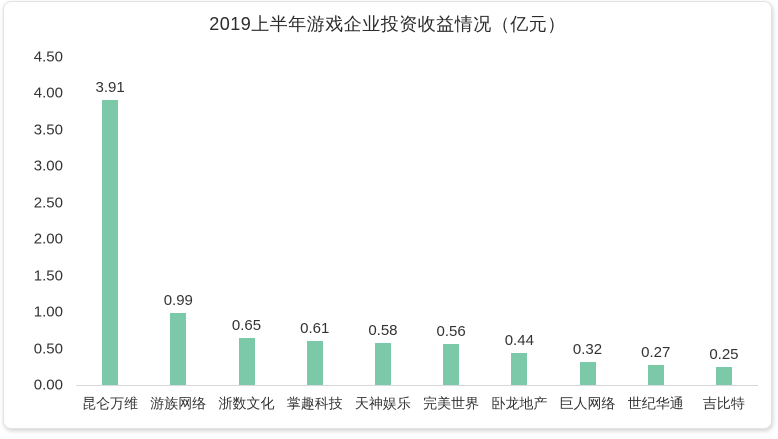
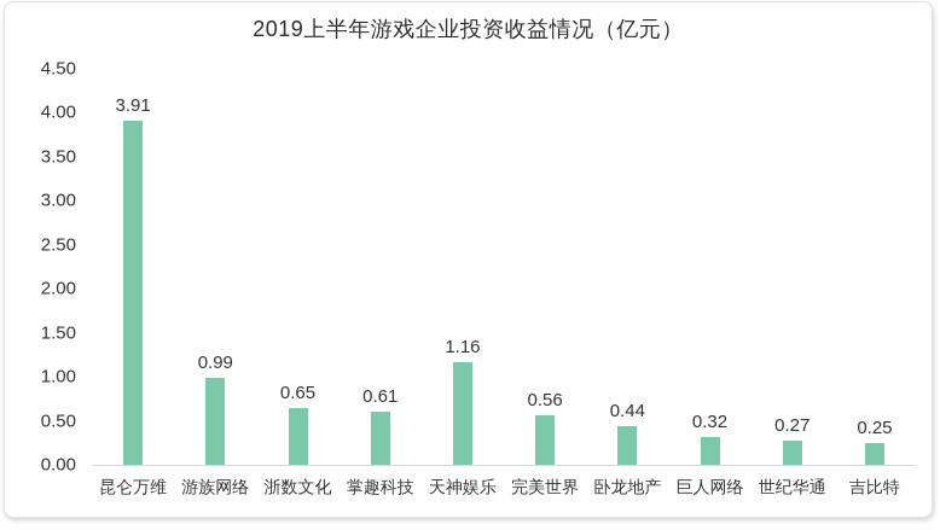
天神娱乐: 0.58 -> 1.16
